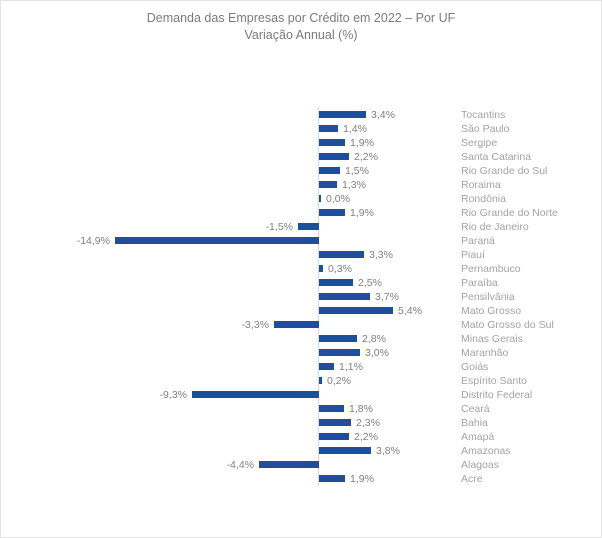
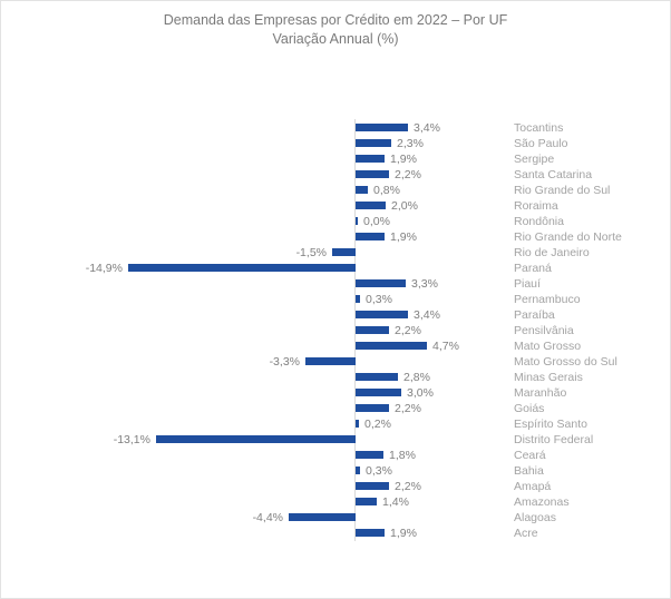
São Paulo: 1,4% -> 2,3%
Rio Grande do Sul: 1,5% -> 0,8%
Roraima: 1,3% -> 2,0%
Paraíba: 2,5% -> 3,4%
Pensilvânia: 3,7% -> 2,2%
Mato Grosso: 5,4% -> 4,7%
Goiás: 1,1% -> 2,2%
Distrito Federal: -9,3% -> -13,1%
Bahia: 2,3% -> 0,3%
Amazonas: 3,8% -> 1,4%
